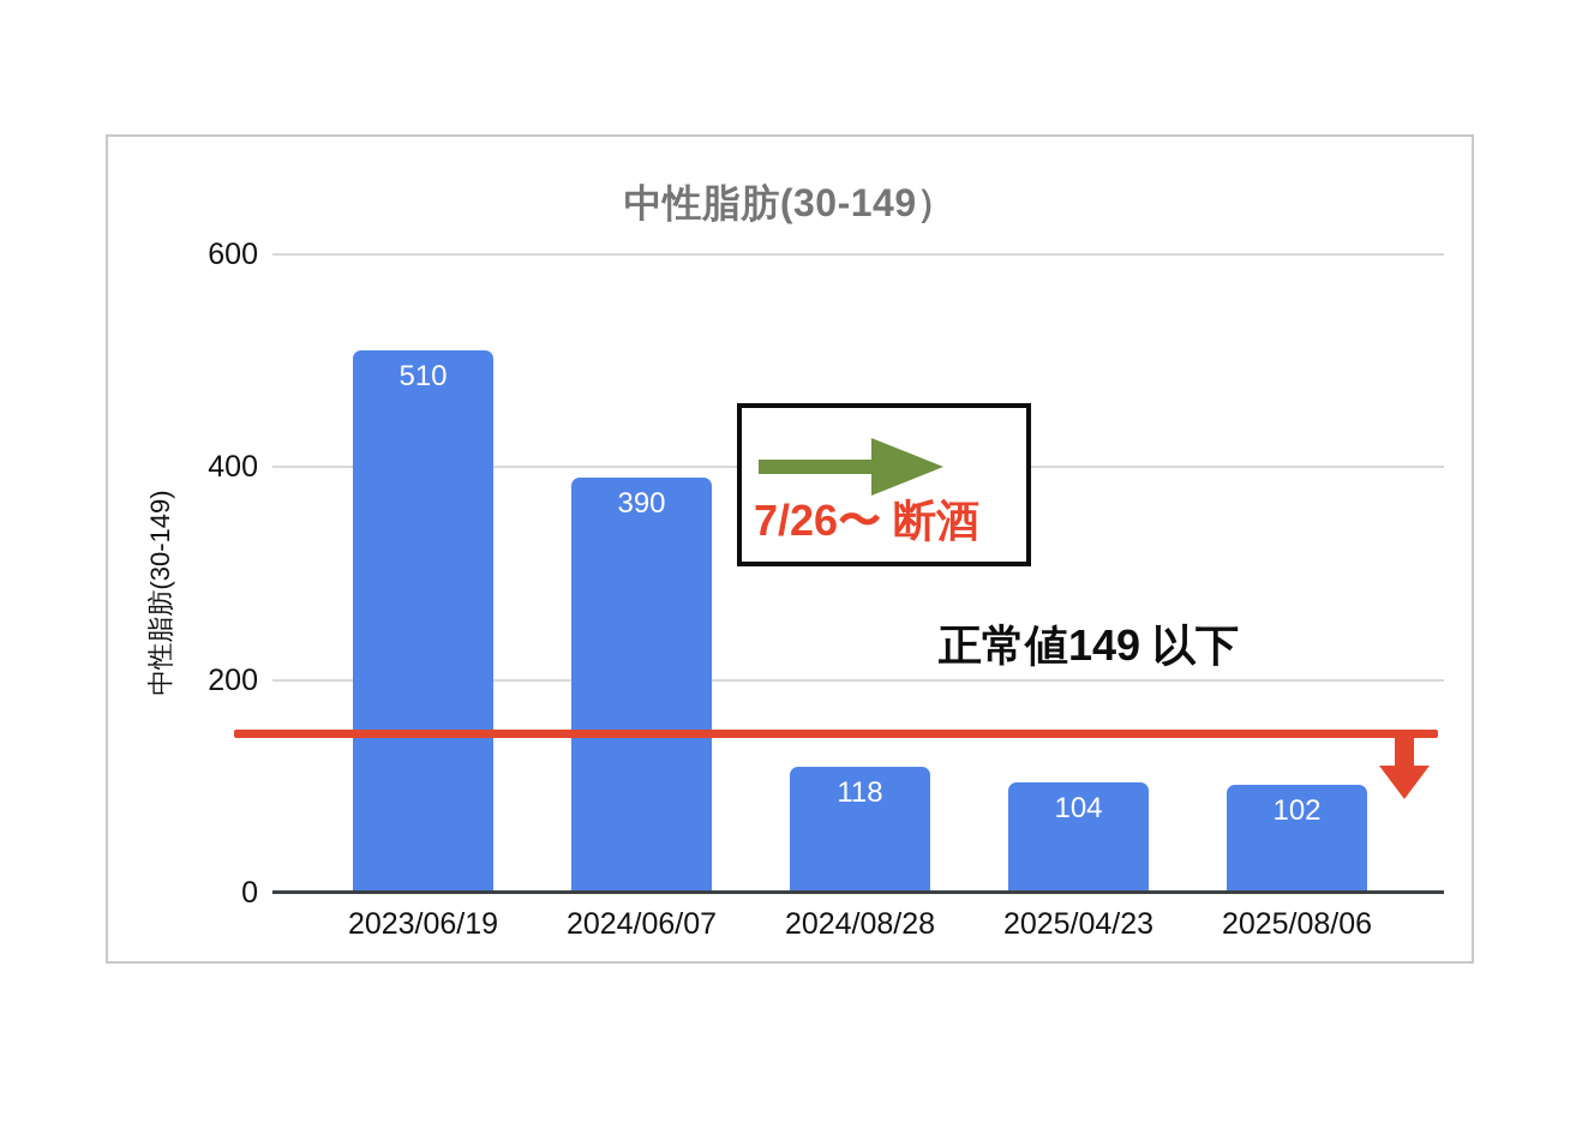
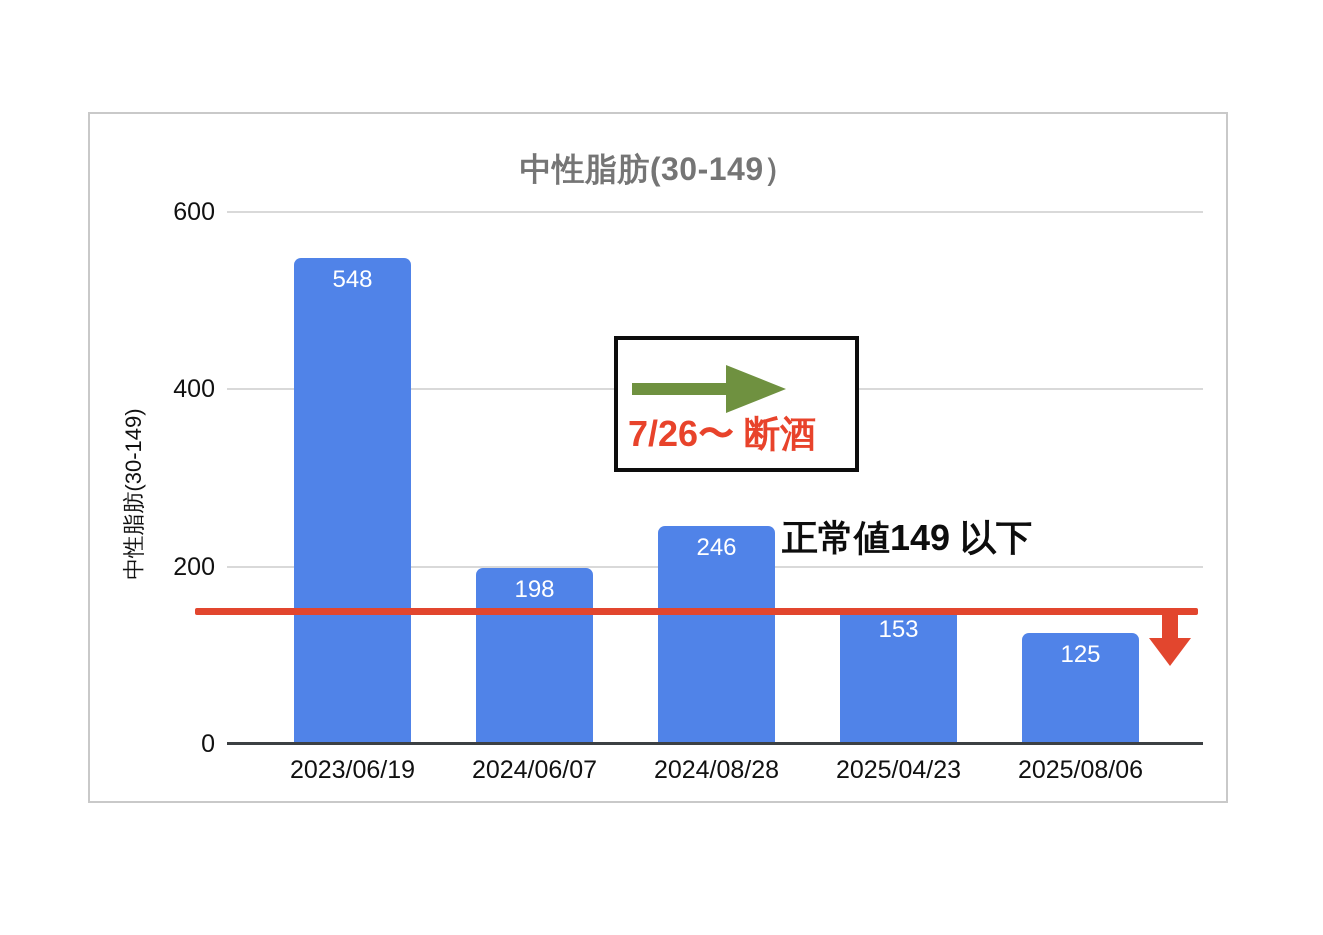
2023/06/19: 510 -> 548
2024/06/07: 390 -> 198
2024/08/28: 118 -> 246
2025/04/23: 104 -> 153
2025/08/06: 102 -> 125
